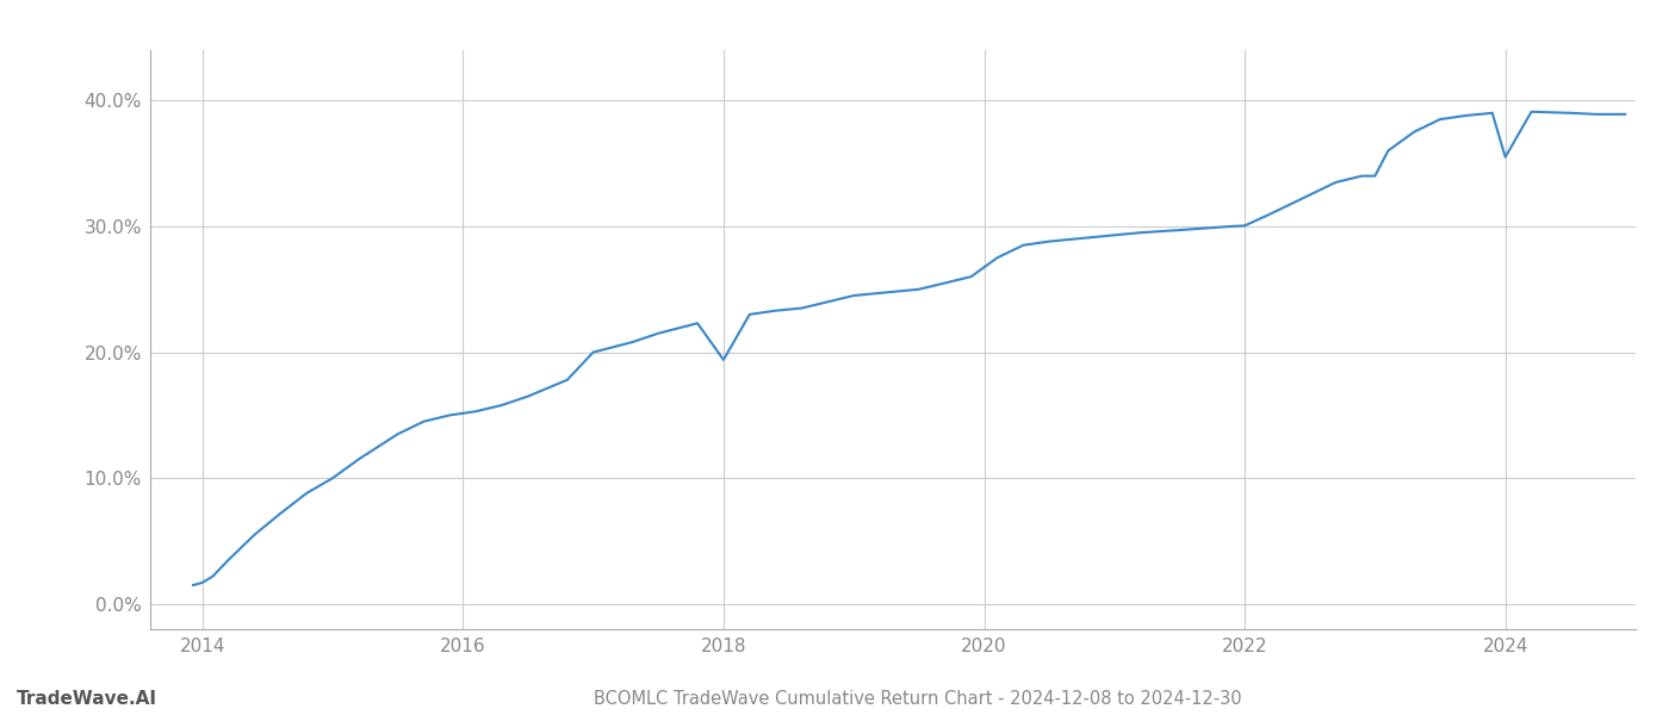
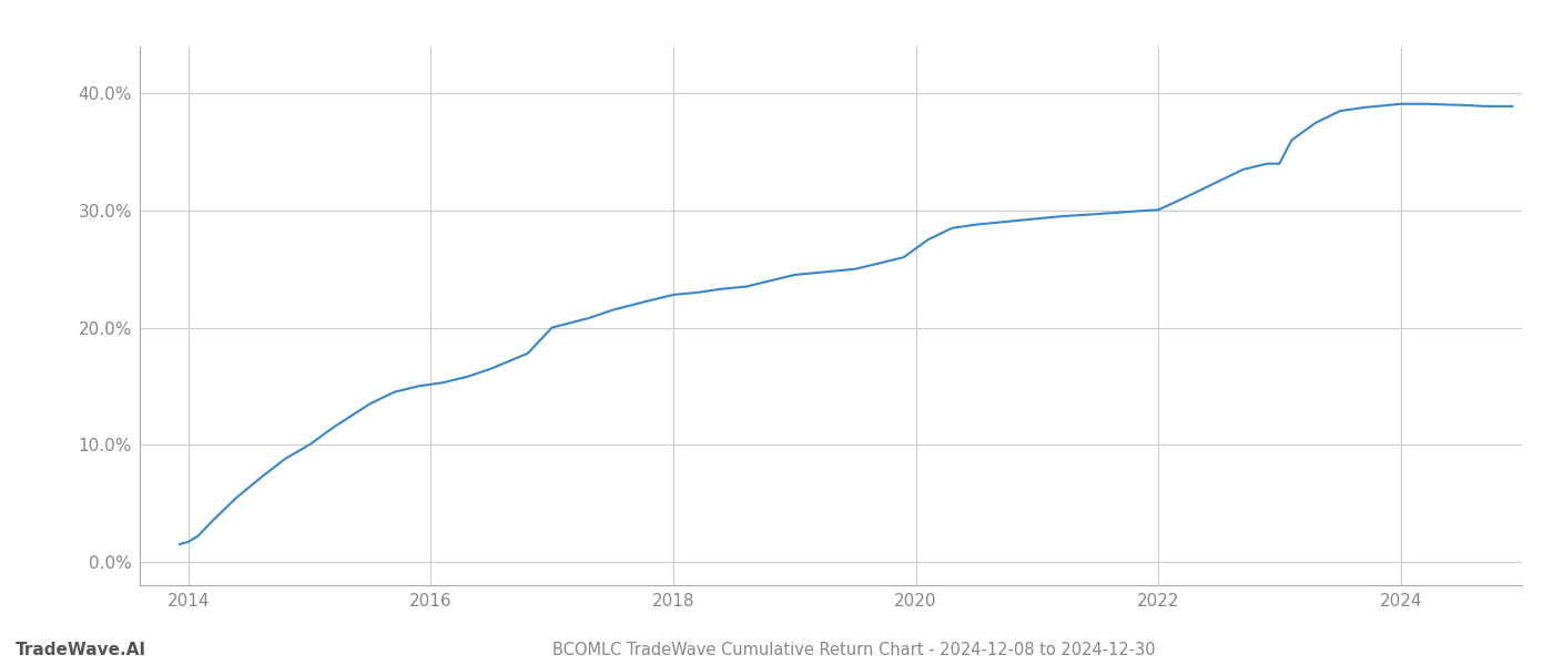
2018: 19.4% -> 22.8%
2024: 35.5% -> 39.1%
